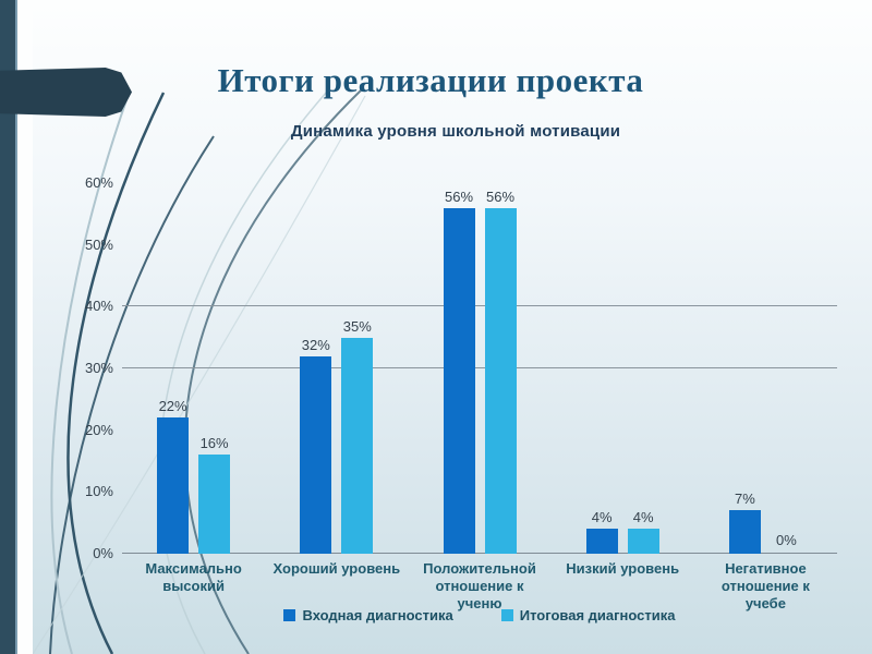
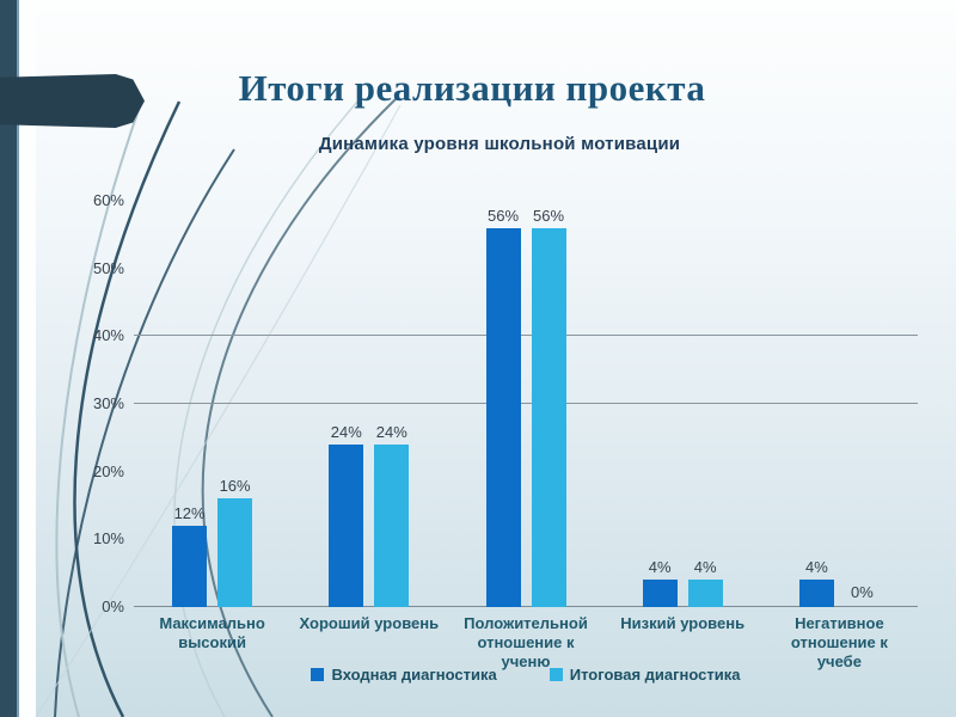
Входная диагностика/Максимально высокий: 22% -> 12%
Входная диагностика/Хороший уровень: 32% -> 24%
Итоговая диагностика/Хороший уровень: 35% -> 24%
Входная диагностика/Негативное отношение к учебе: 7% -> 4%
